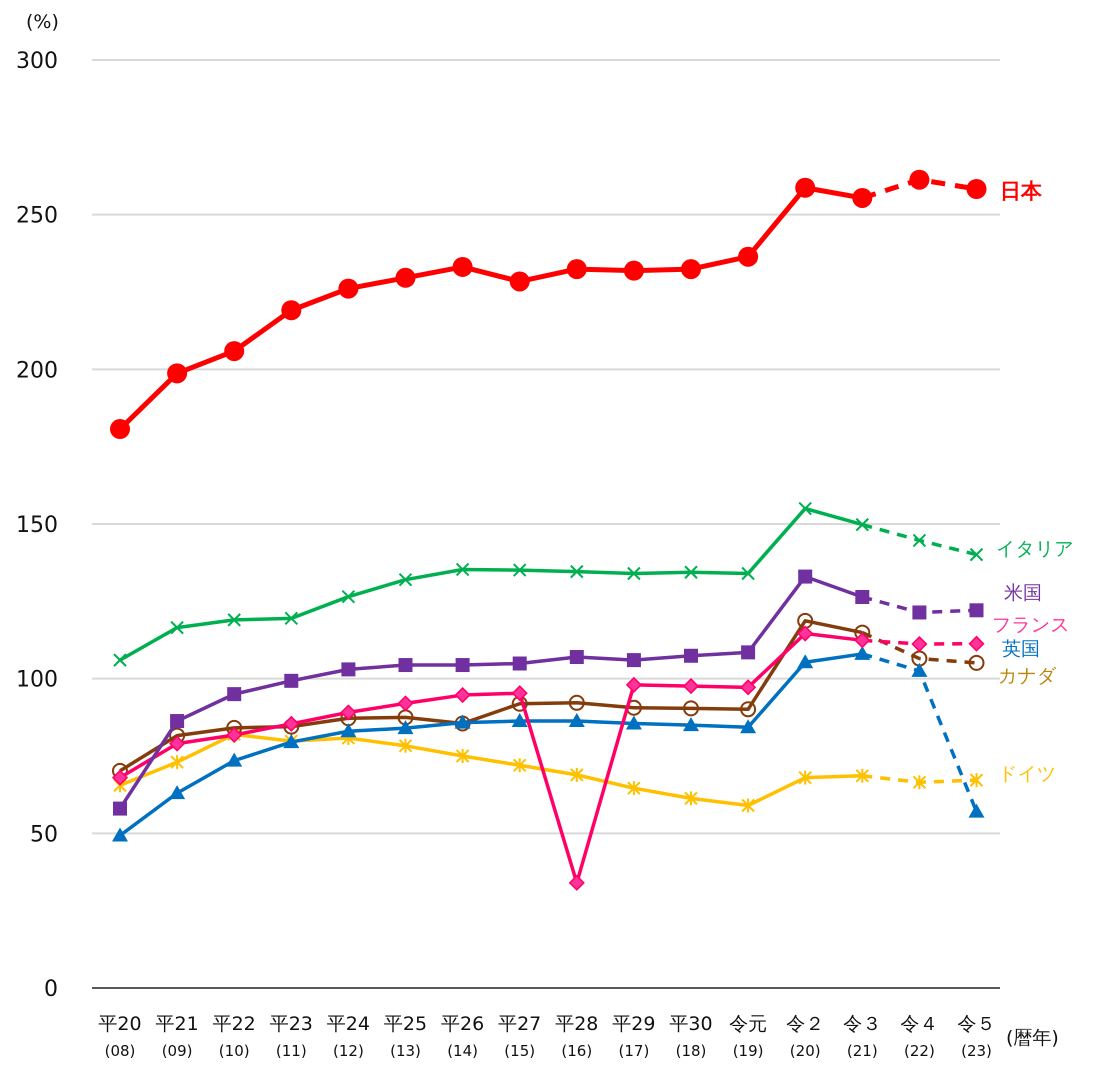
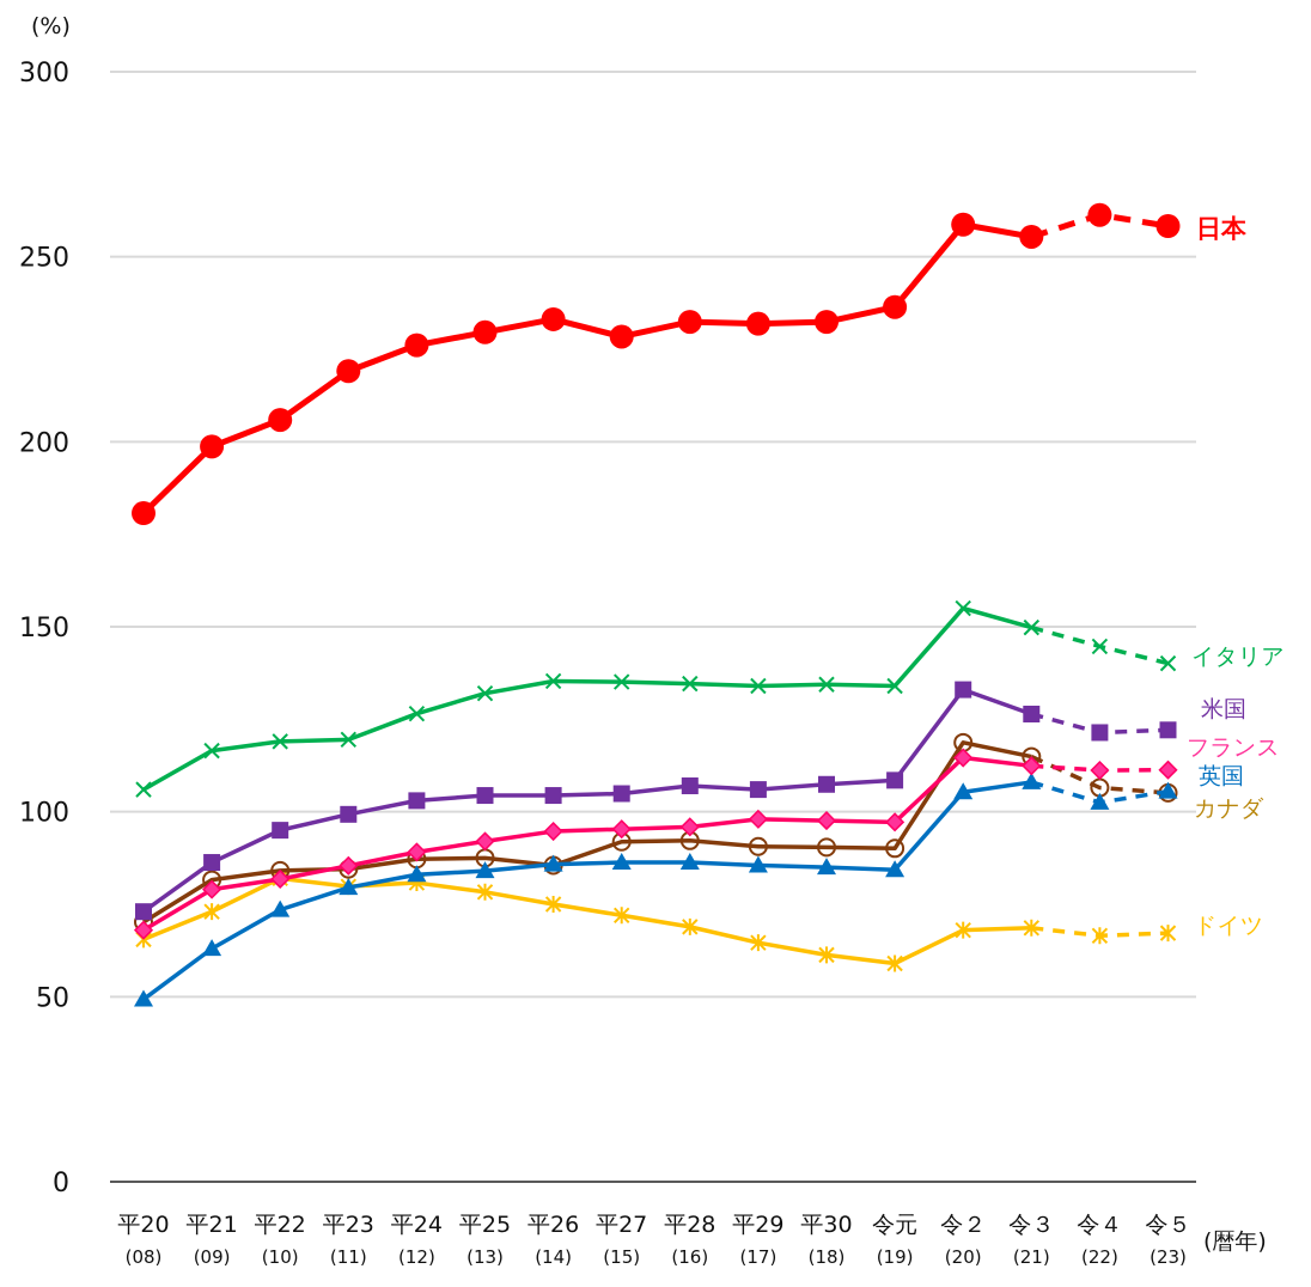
米国/平20: 58 -> 73
フランス/平28: 34 -> 96
英国/令５: 57 -> 106
